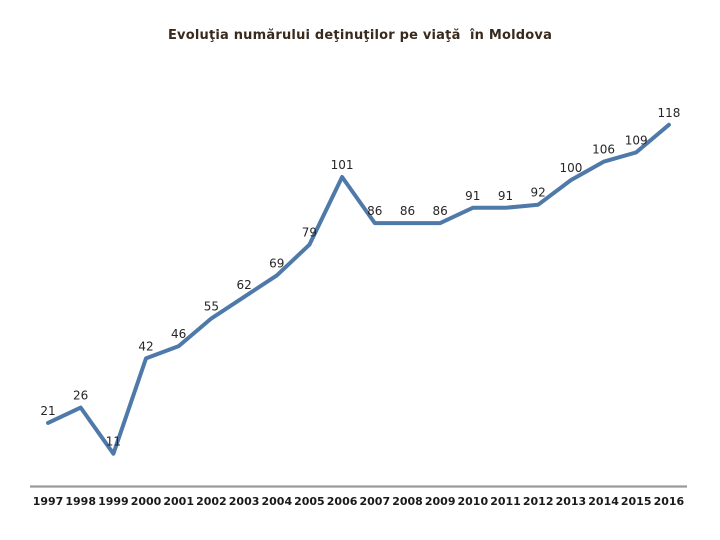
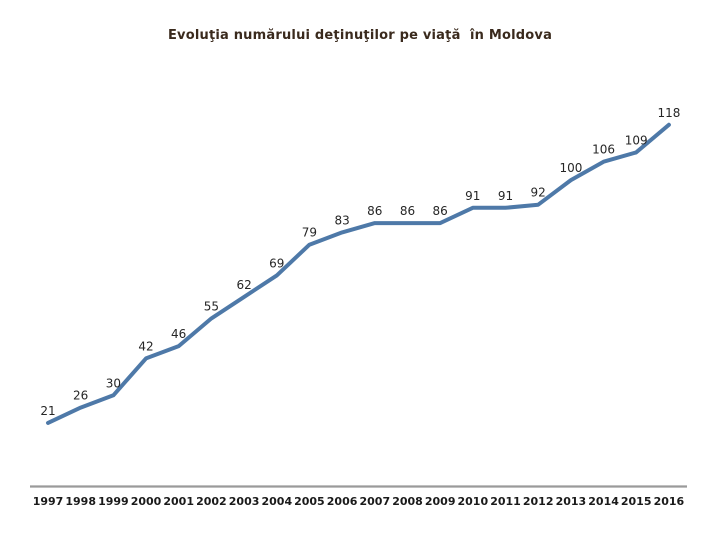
1999: 11 -> 30
2006: 101 -> 83
